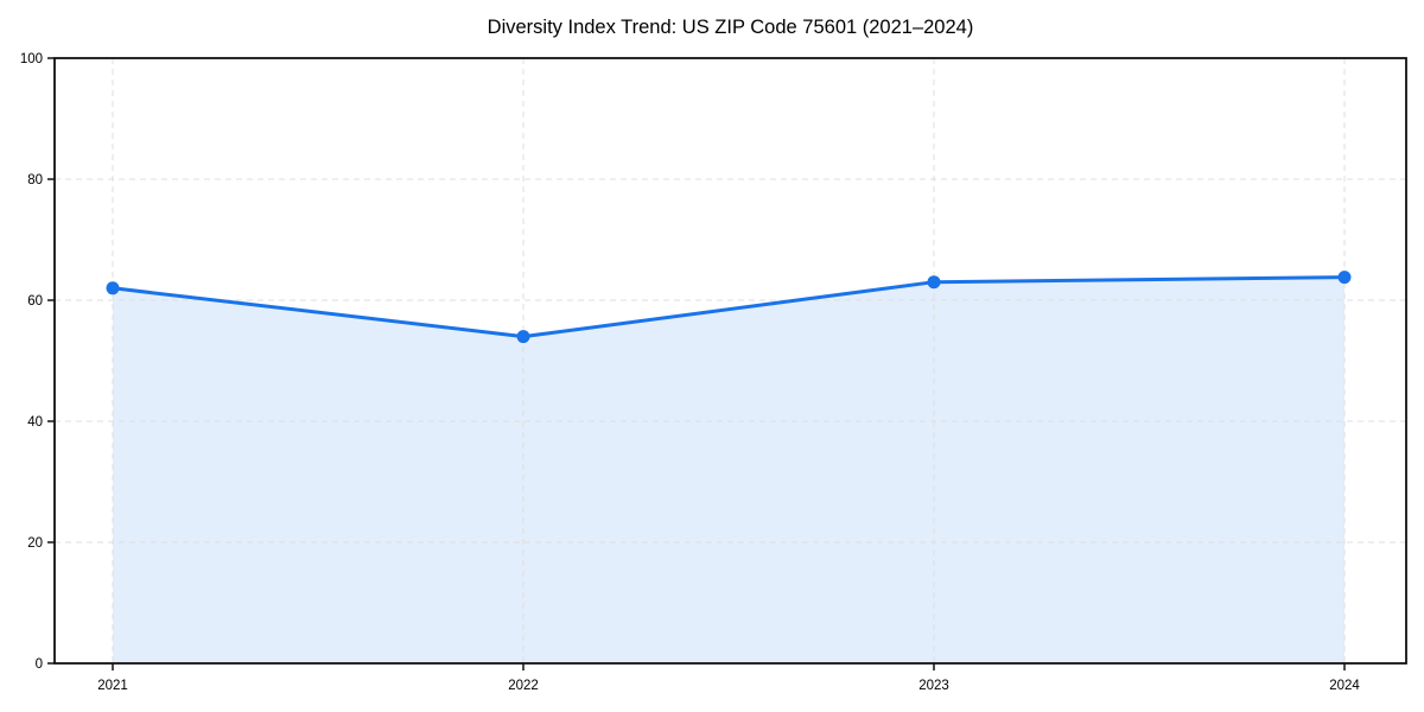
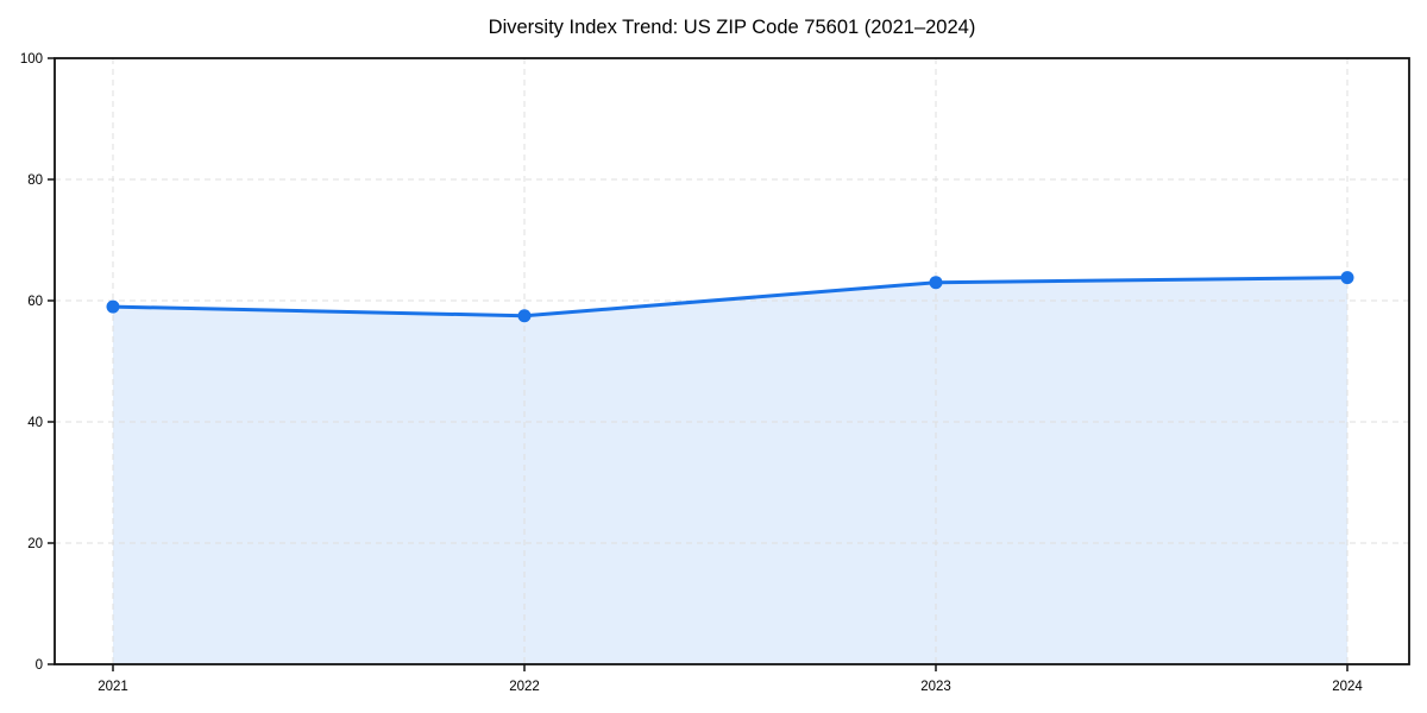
2021: 62 -> 59
2022: 54 -> 58
